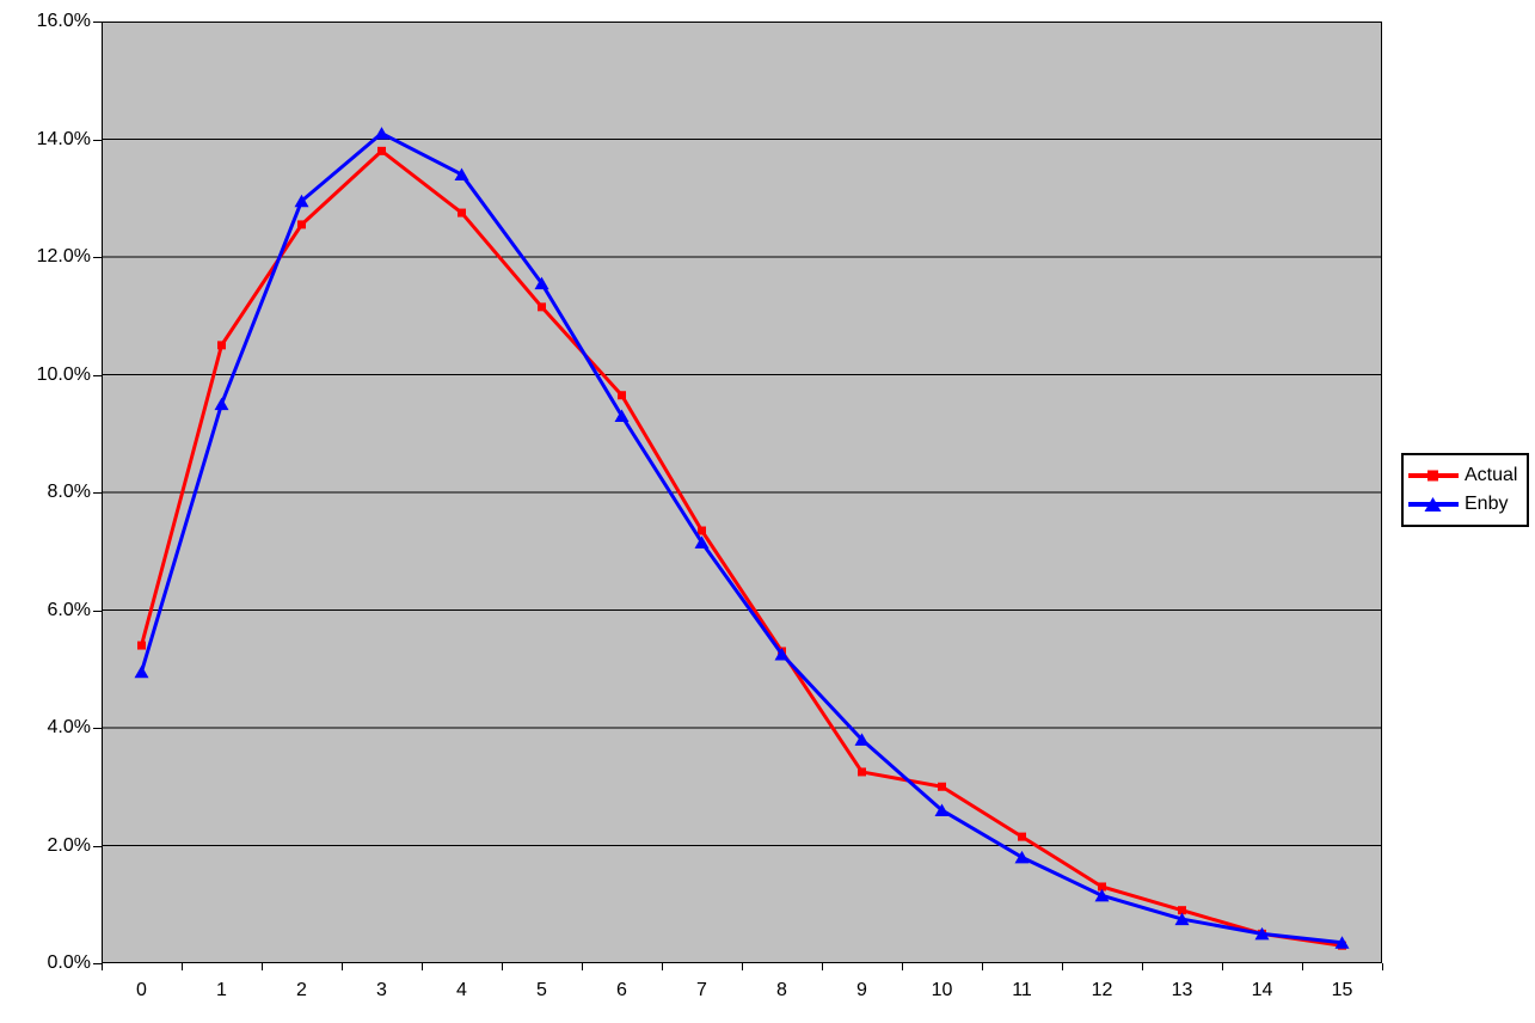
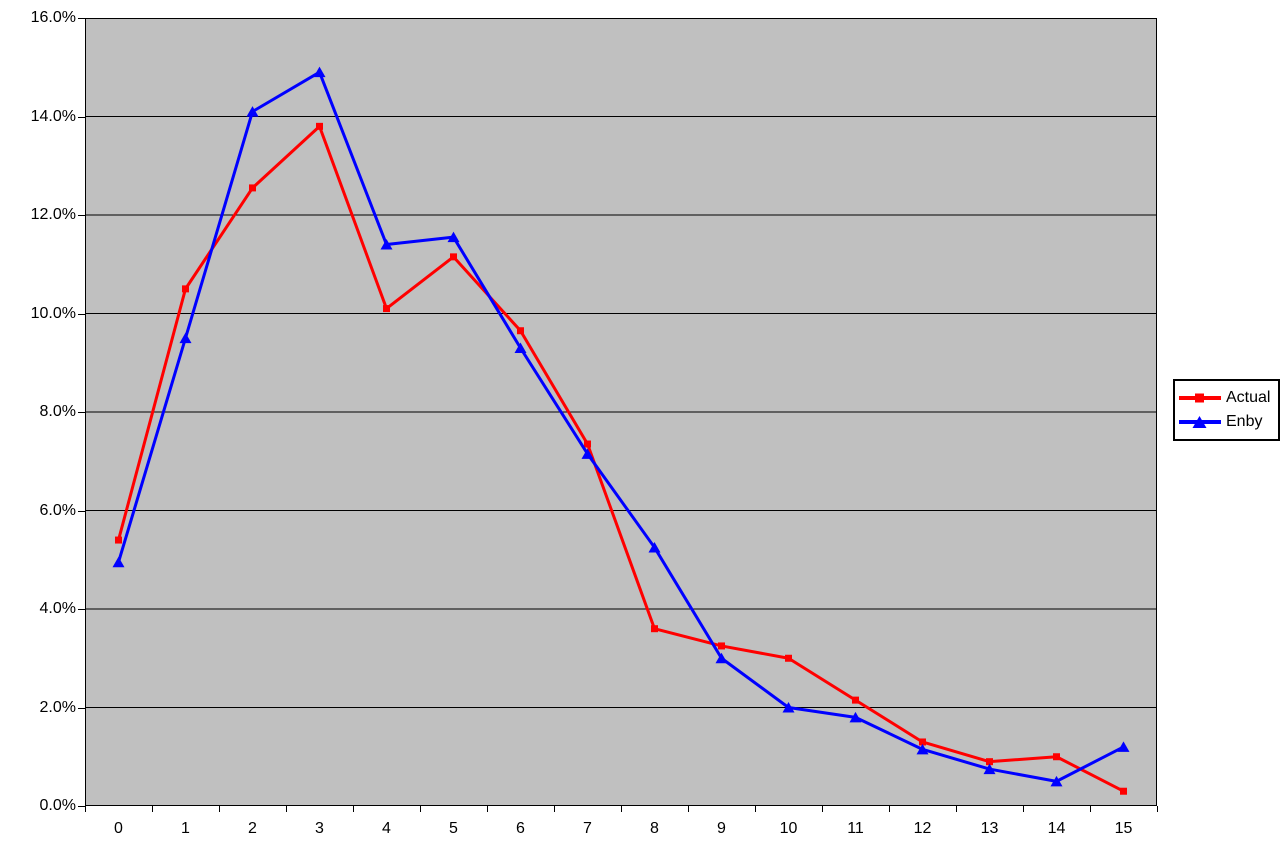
Enby/2: 12.9% -> 14.1%
Enby/3: 14.1% -> 14.9%
Actual/4: 12.8% -> 10.1%
Enby/4: 13.4% -> 11.4%
Actual/8: 5.3% -> 3.6%
Enby/9: 3.8% -> 3.0%
Enby/10: 2.6% -> 2.0%
Actual/14: 0.5% -> 1.0%
Enby/15: 0.3% -> 1.2%
